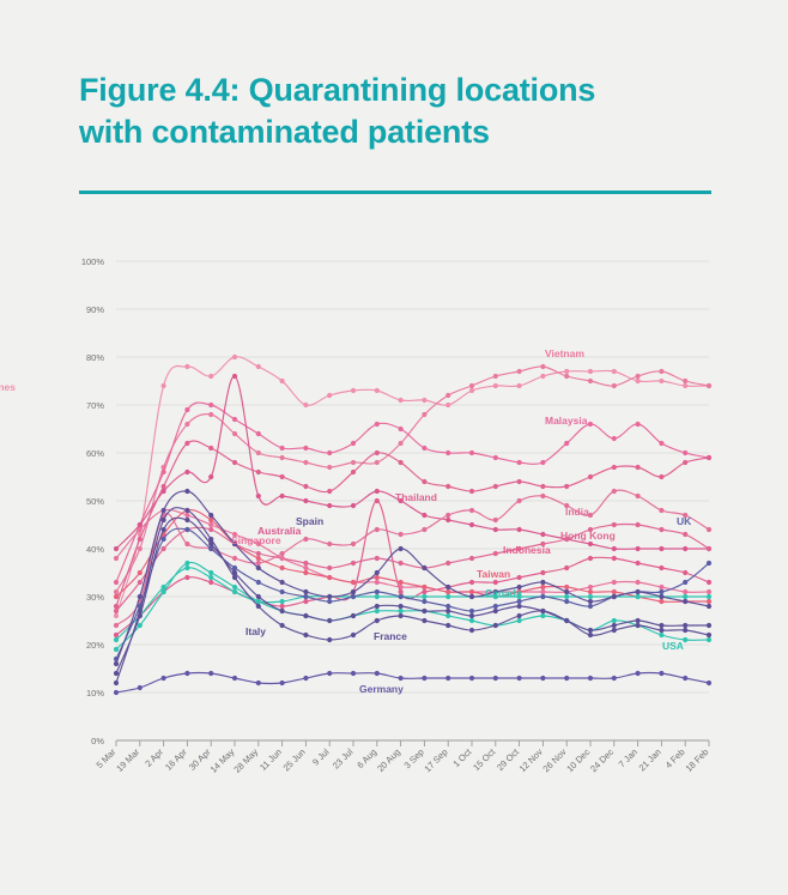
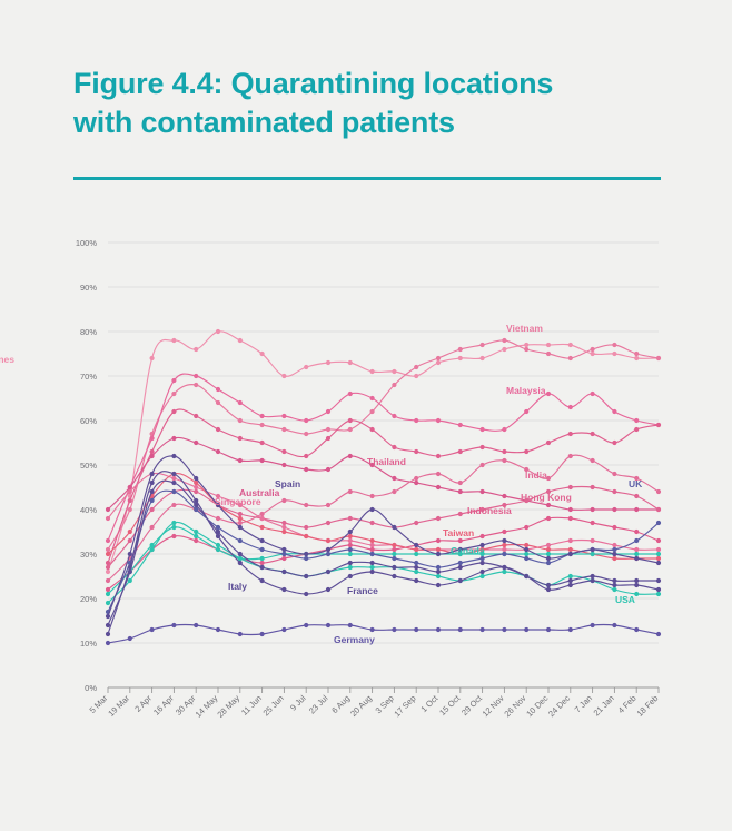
India/2 Apr: 47% -> 36%
Australia/14 May: 76% -> 53%
Indonesia/6 Aug: 50% -> 32%
